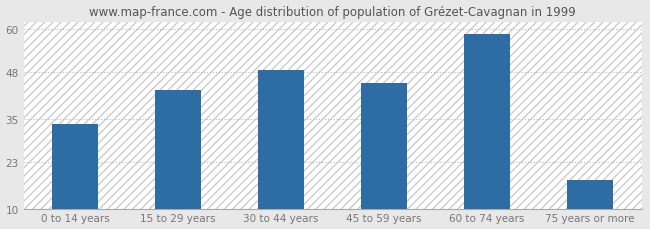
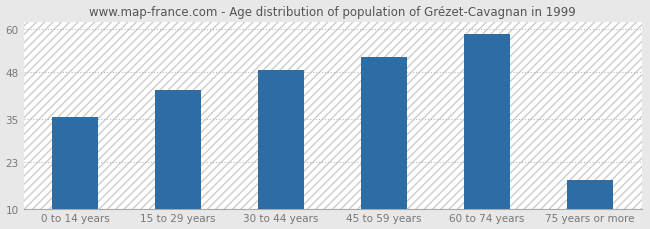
0 to 14 years: 33.5 -> 35.5
45 to 59 years: 45.0 -> 52.0
